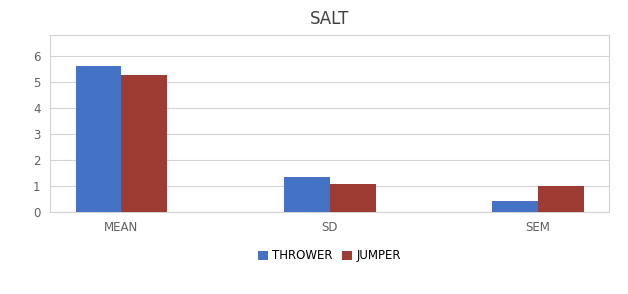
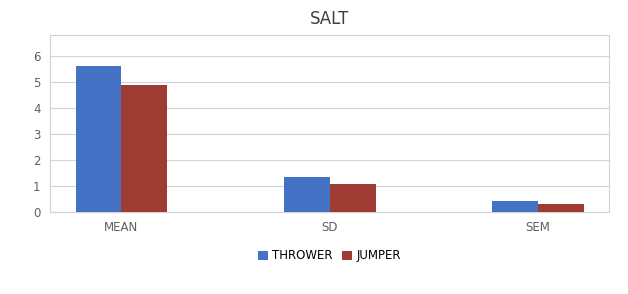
JUMPER/MEAN: 5.25 -> 4.90
JUMPER/SEM: 1.00 -> 0.30
